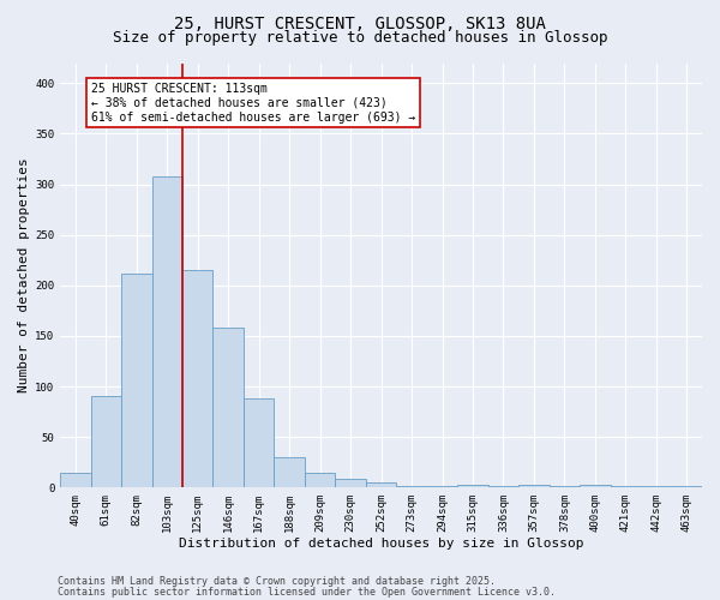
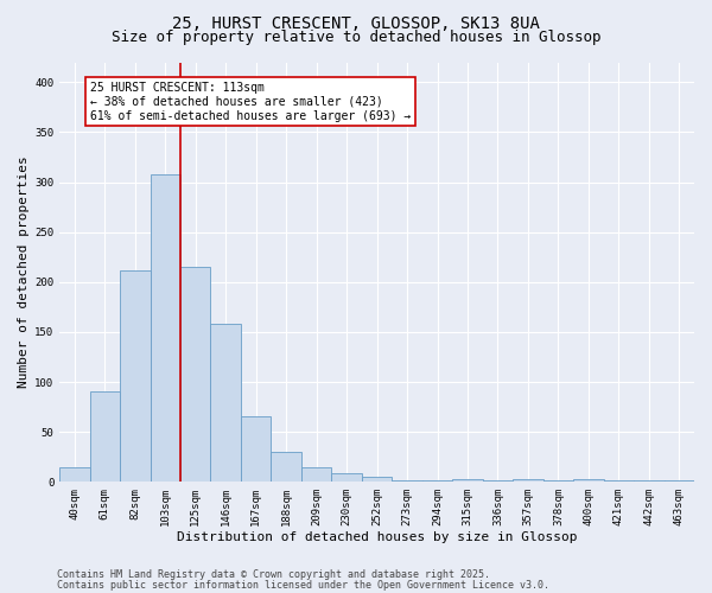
167sqm: 88 -> 65
